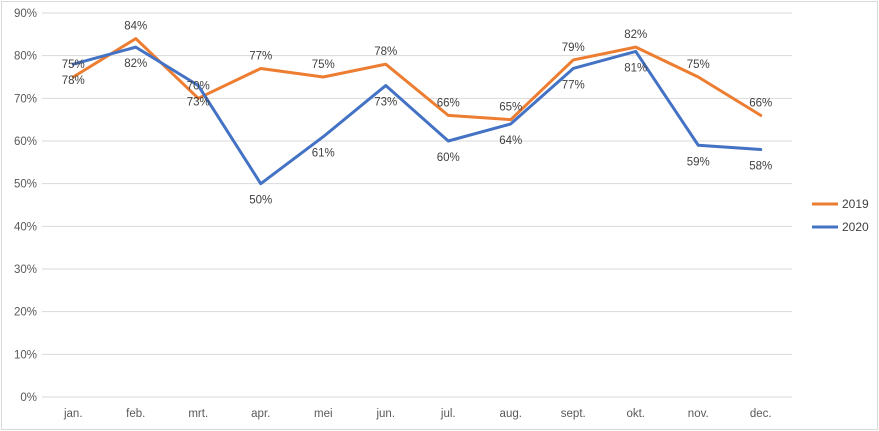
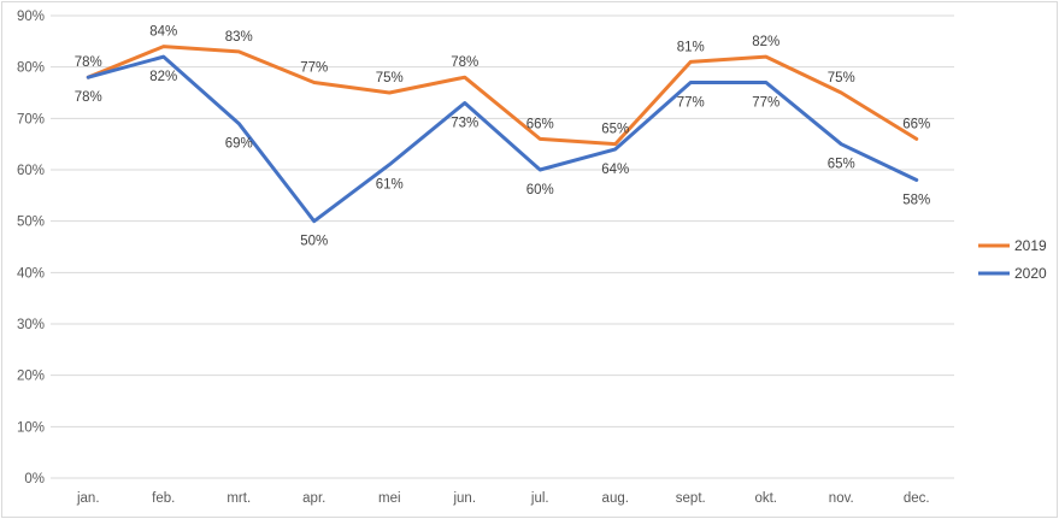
2019/jan.: 75% -> 78%
2019/mrt.: 70% -> 83%
2020/mrt.: 73% -> 69%
2019/sept.: 79% -> 81%
2020/okt.: 81% -> 77%
2020/nov.: 59% -> 65%
